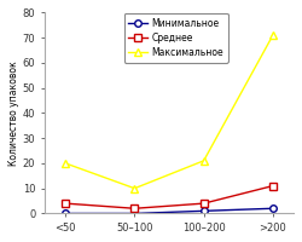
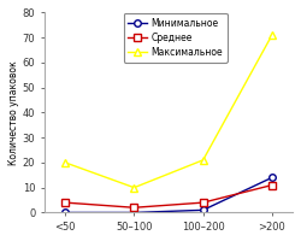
Минимальное/>200: 2 -> 14
